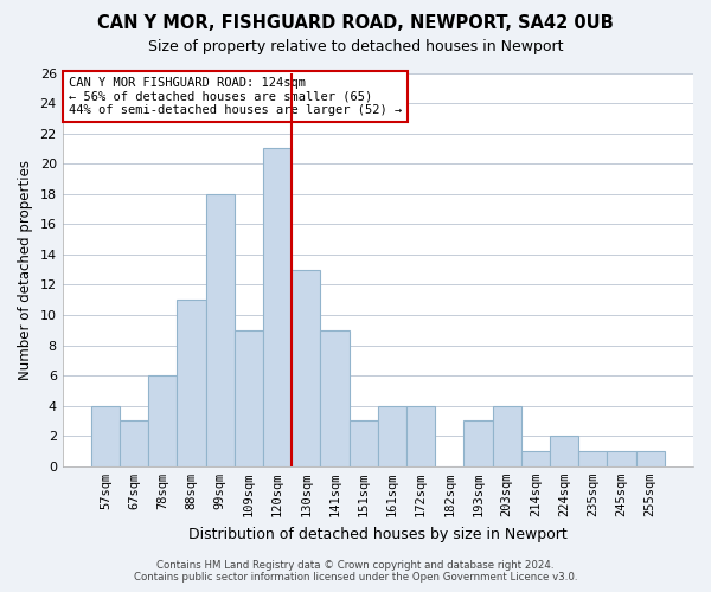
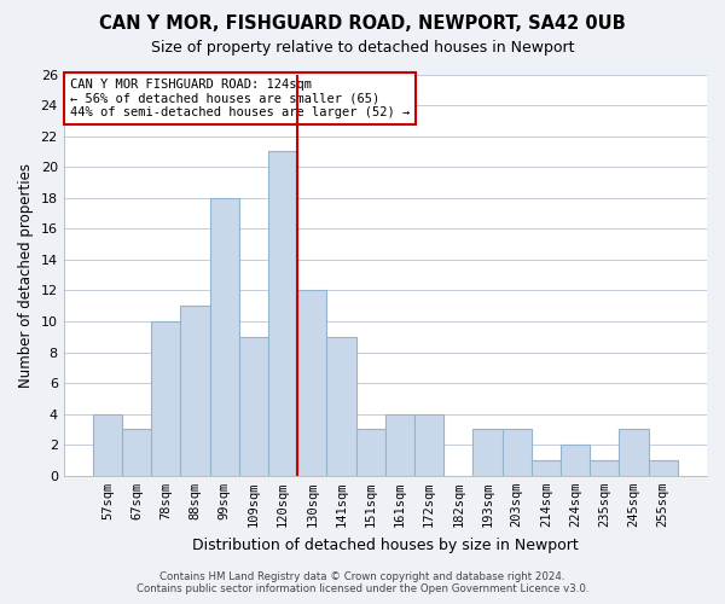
78sqm: 6 -> 10
130sqm: 13 -> 12
203sqm: 4 -> 3
245sqm: 1 -> 3
